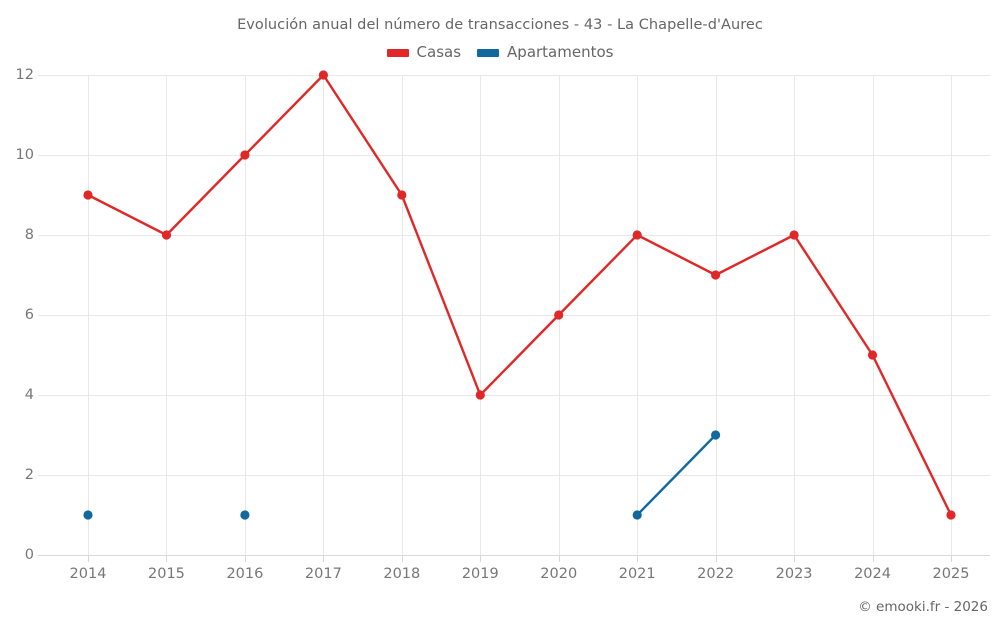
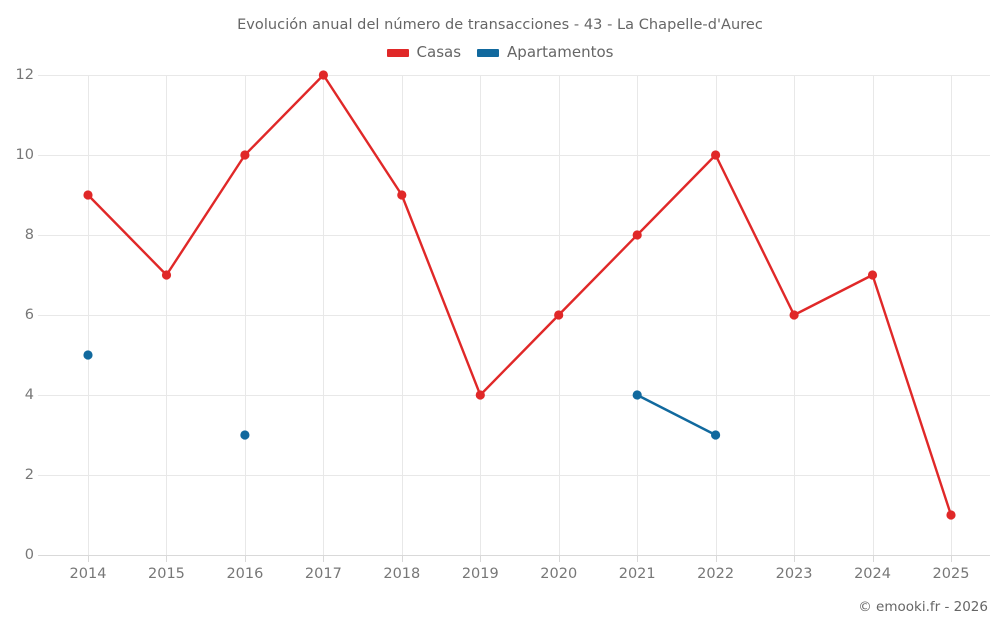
Apartamentos/2014: 1 -> 5
Casas/2015: 8 -> 7
Apartamentos/2016: 1 -> 3
Apartamentos/2021: 1 -> 4
Casas/2022: 7 -> 10
Casas/2023: 8 -> 6
Casas/2024: 5 -> 7
